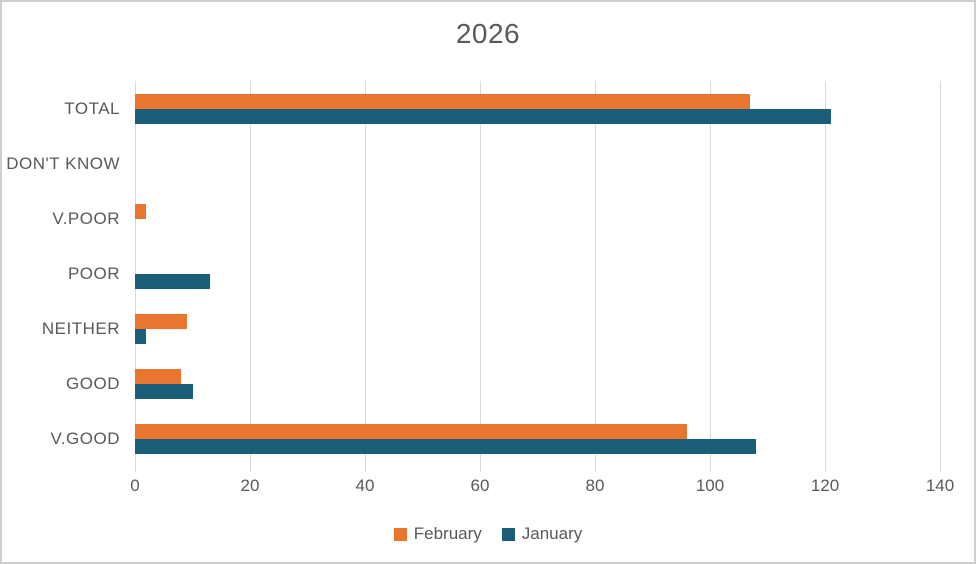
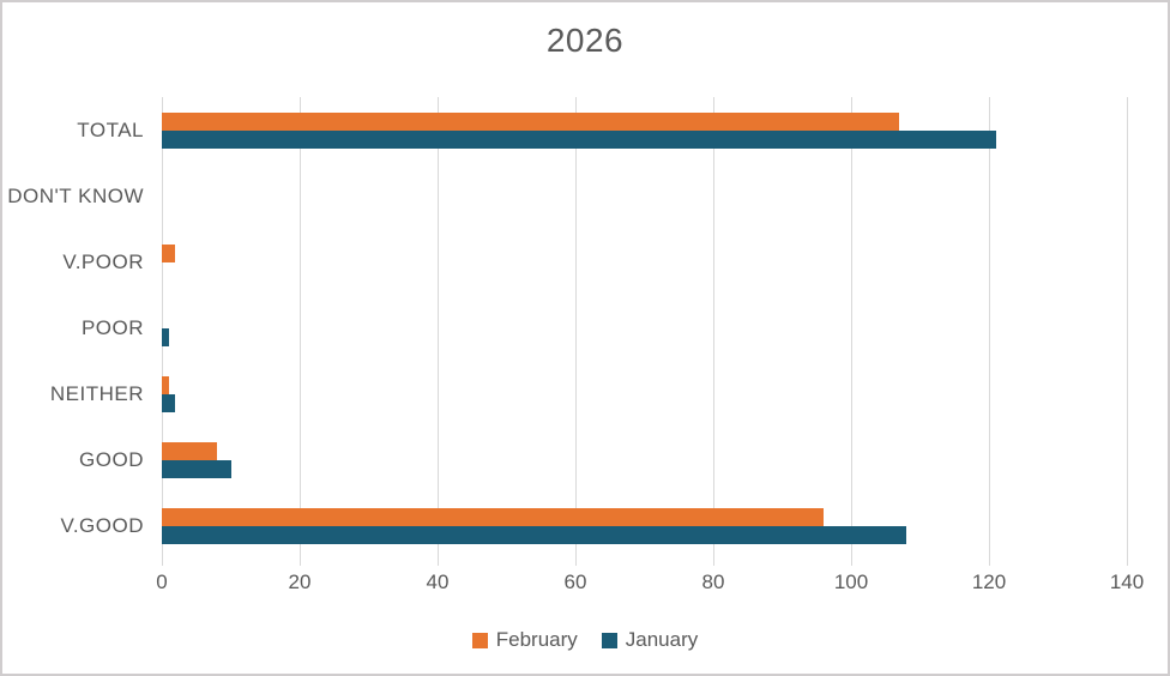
January/POOR: 13 -> 1
February/NEITHER: 9 -> 1
